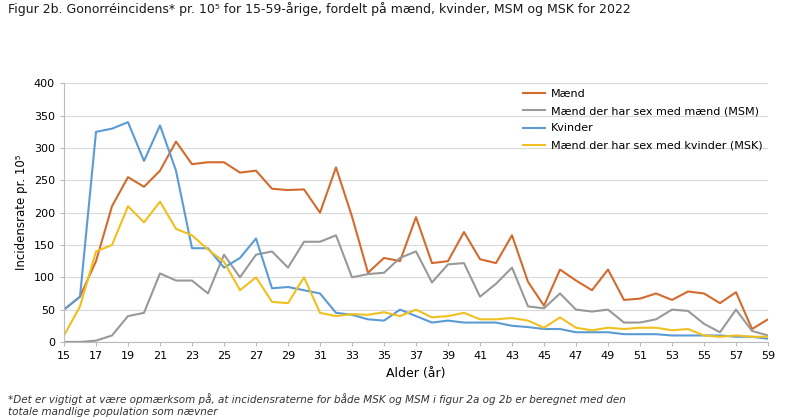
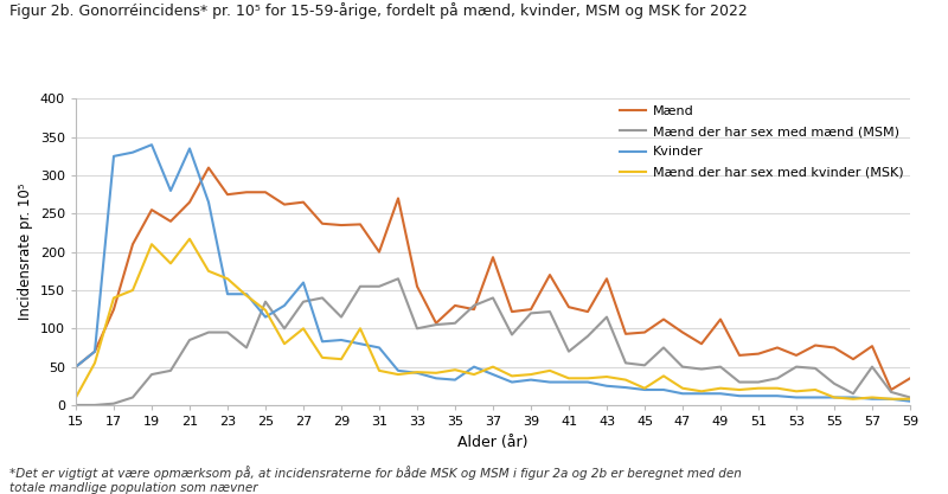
Mænd der har sex med mænd (MSM)/21: 106 -> 85
Mænd/33: 194 -> 155
Mænd/45: 56 -> 95
